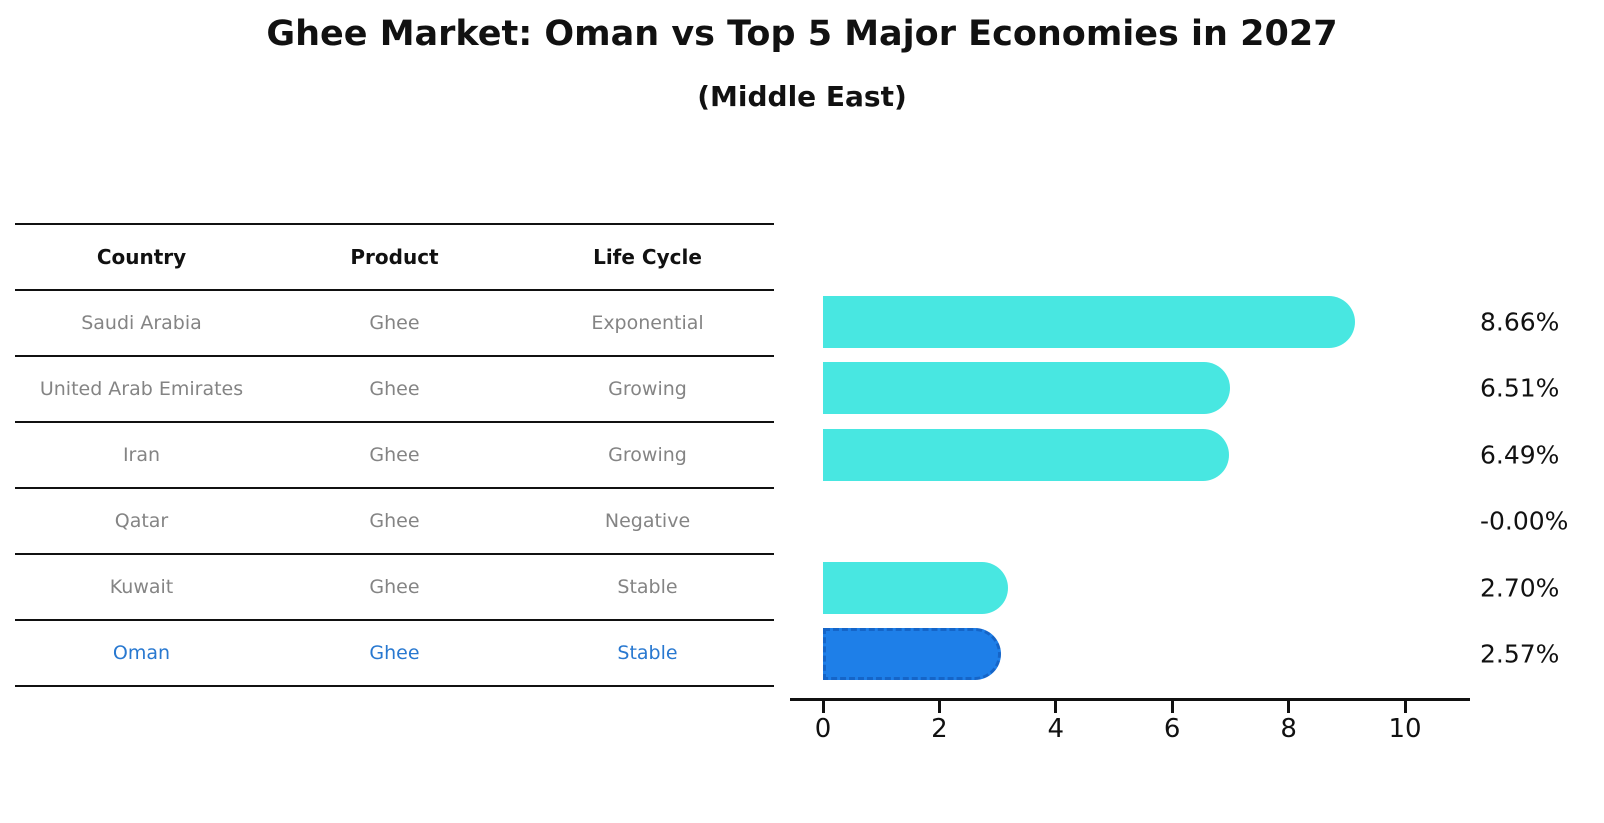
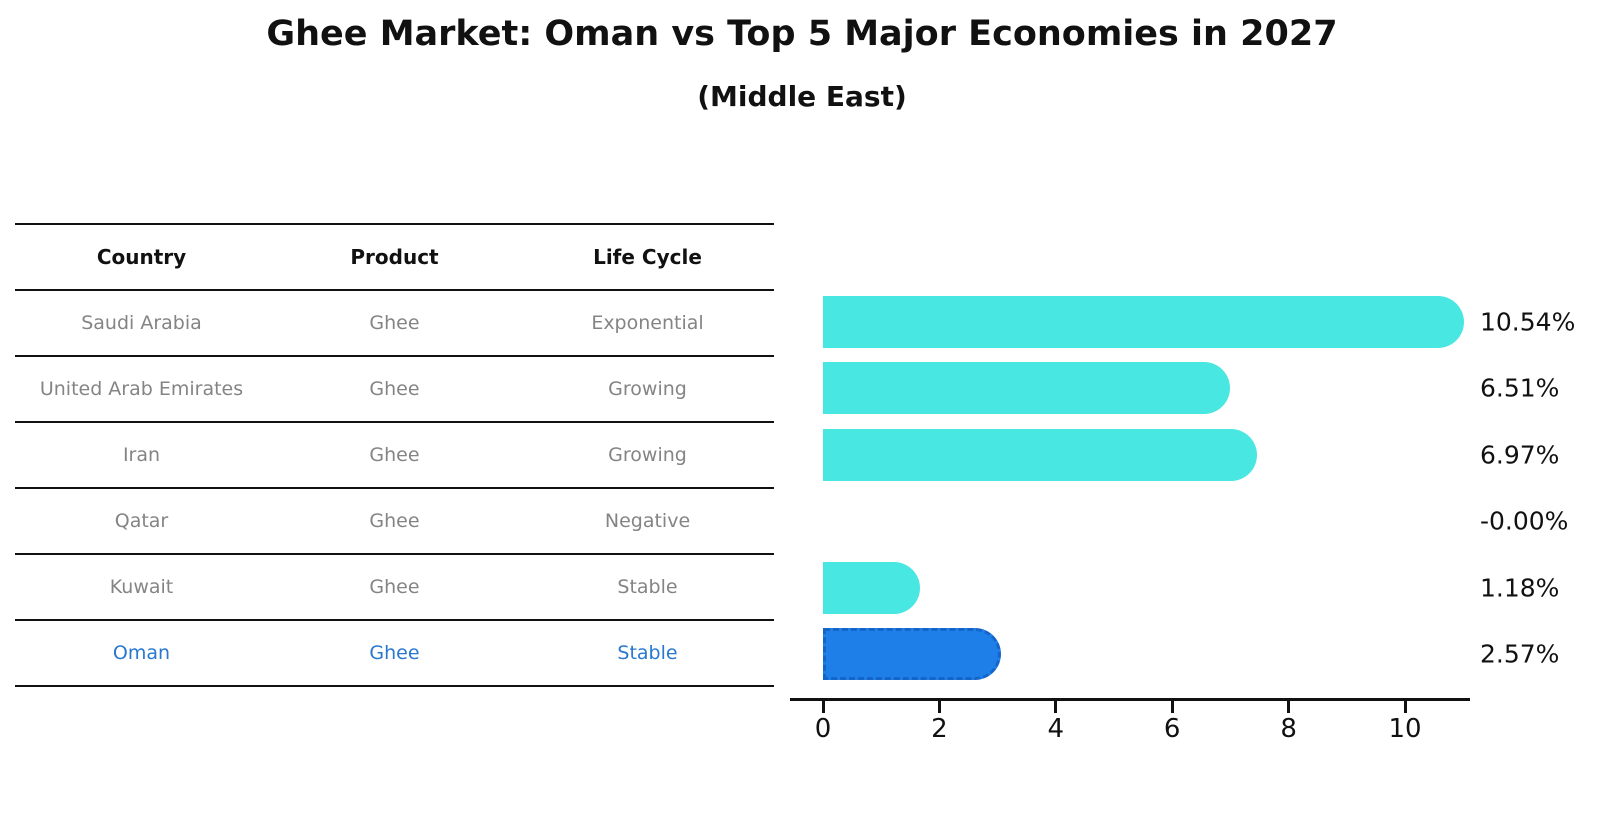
Saudi Arabia: 8.66% -> 10.54%
Iran: 6.49% -> 6.97%
Kuwait: 2.70% -> 1.18%
